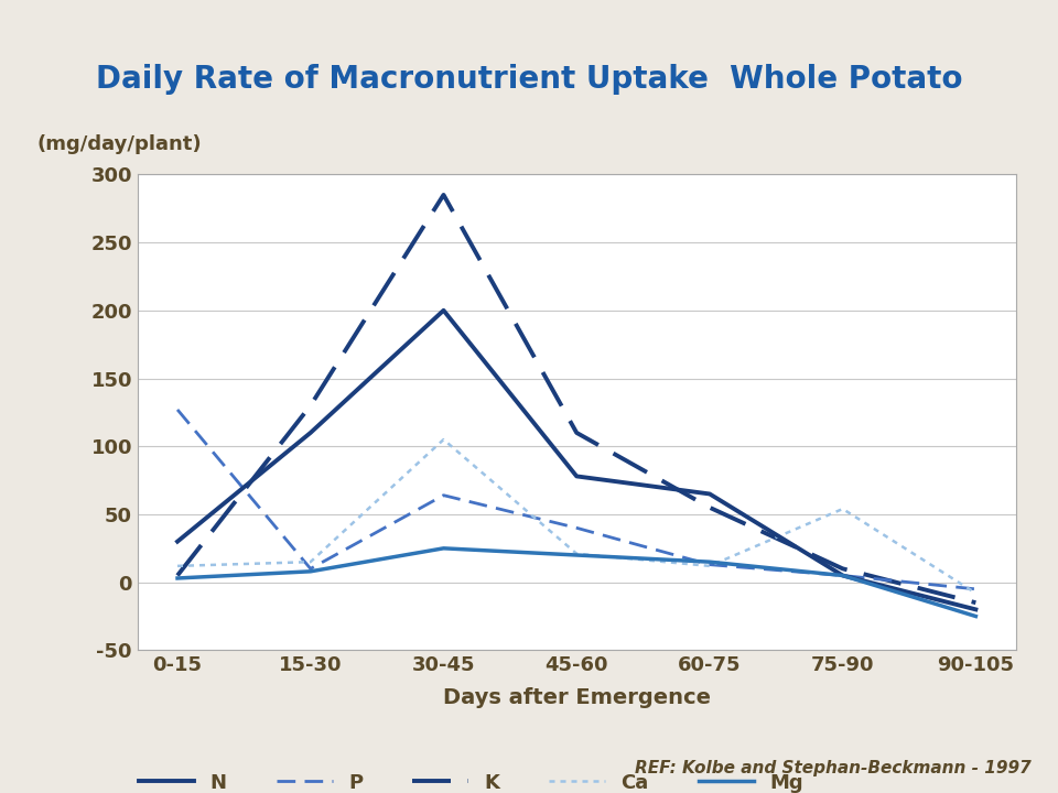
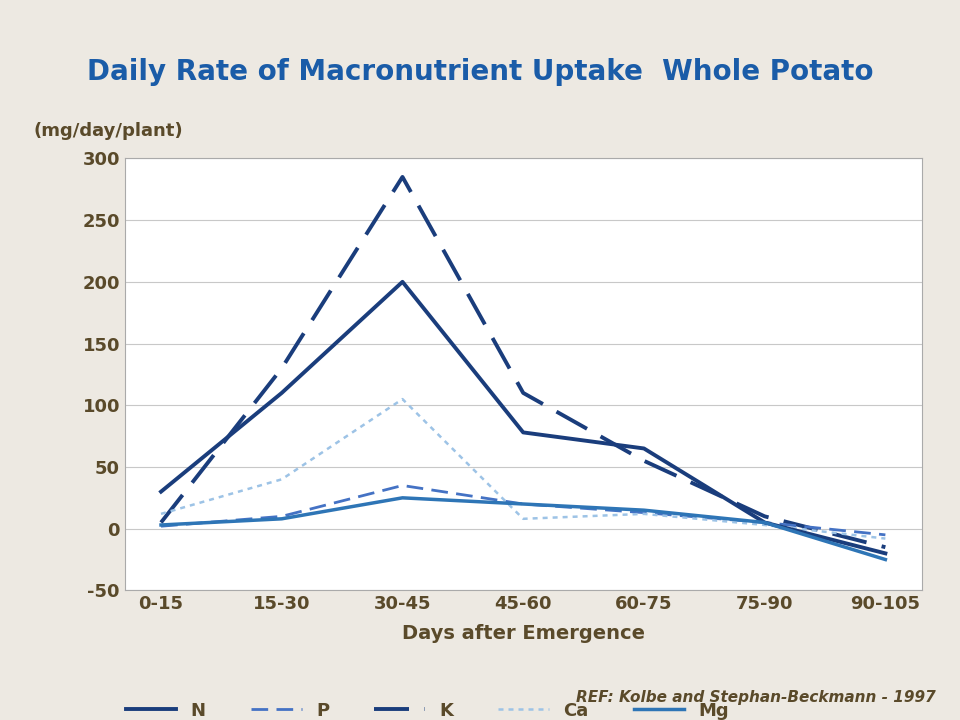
P/0-15: 127 -> 2
Ca/15-30: 15 -> 40
P/30-45: 64 -> 35
P/45-60: 40 -> 20
Ca/45-60: 21 -> 8
Ca/75-90: 54 -> 3
